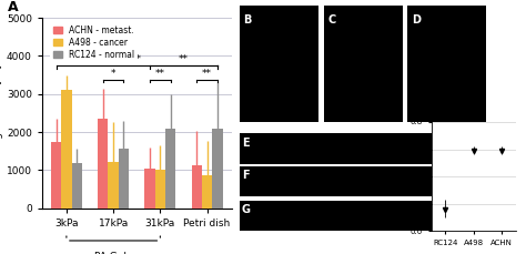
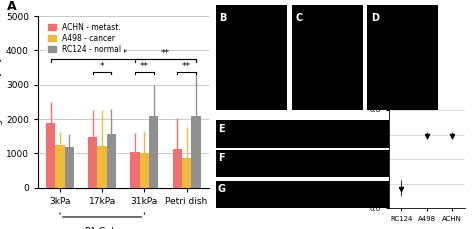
ACHN - metast./3kPa: 1750 -> 1900
A498 - cancer/3kPa: 3100 -> 1250
ACHN - metast./17kPa: 2350 -> 1470
